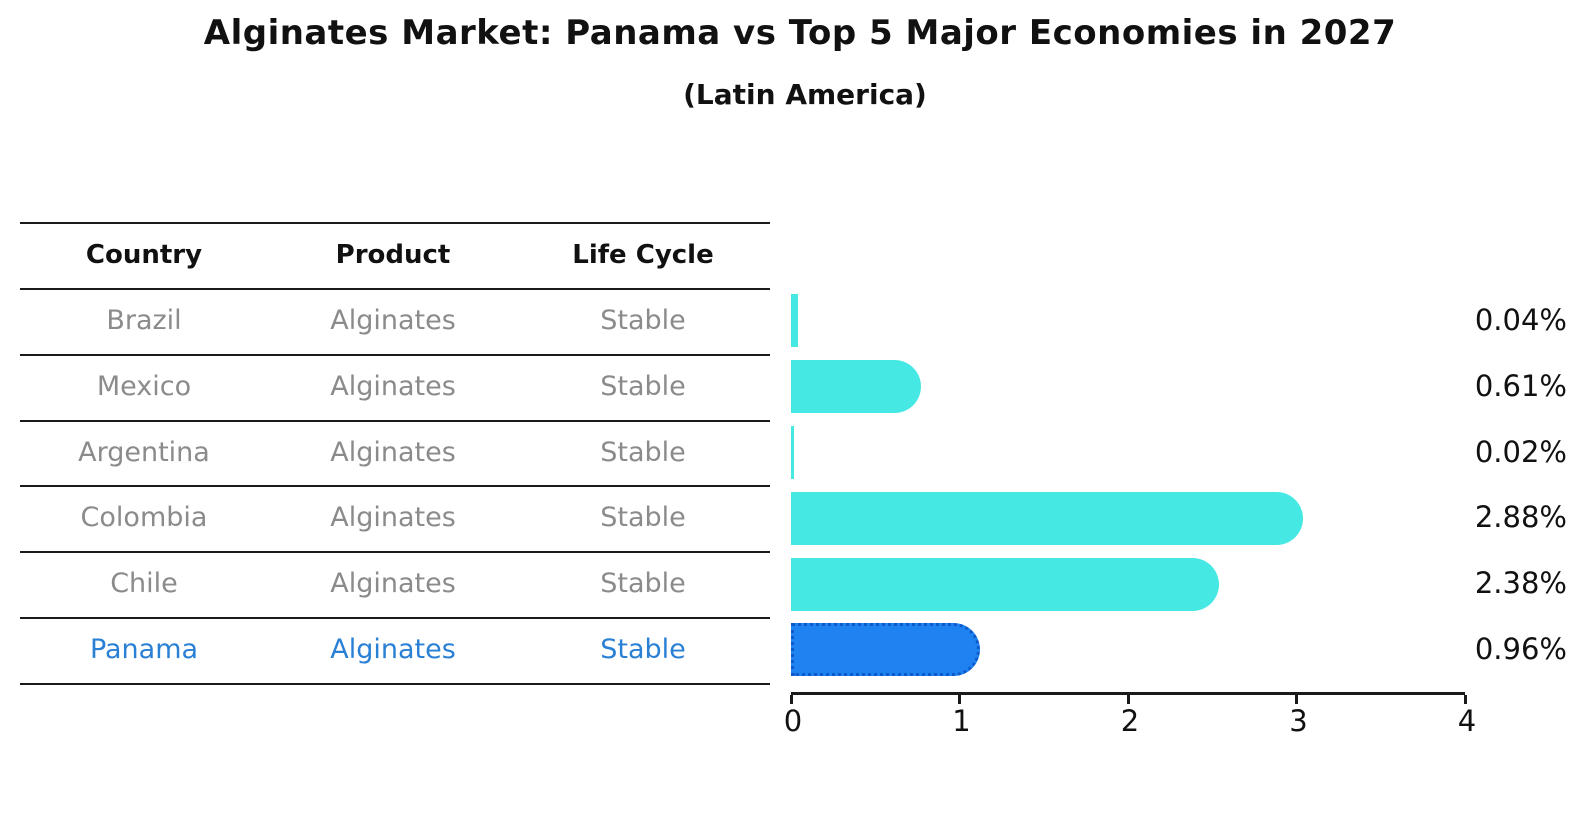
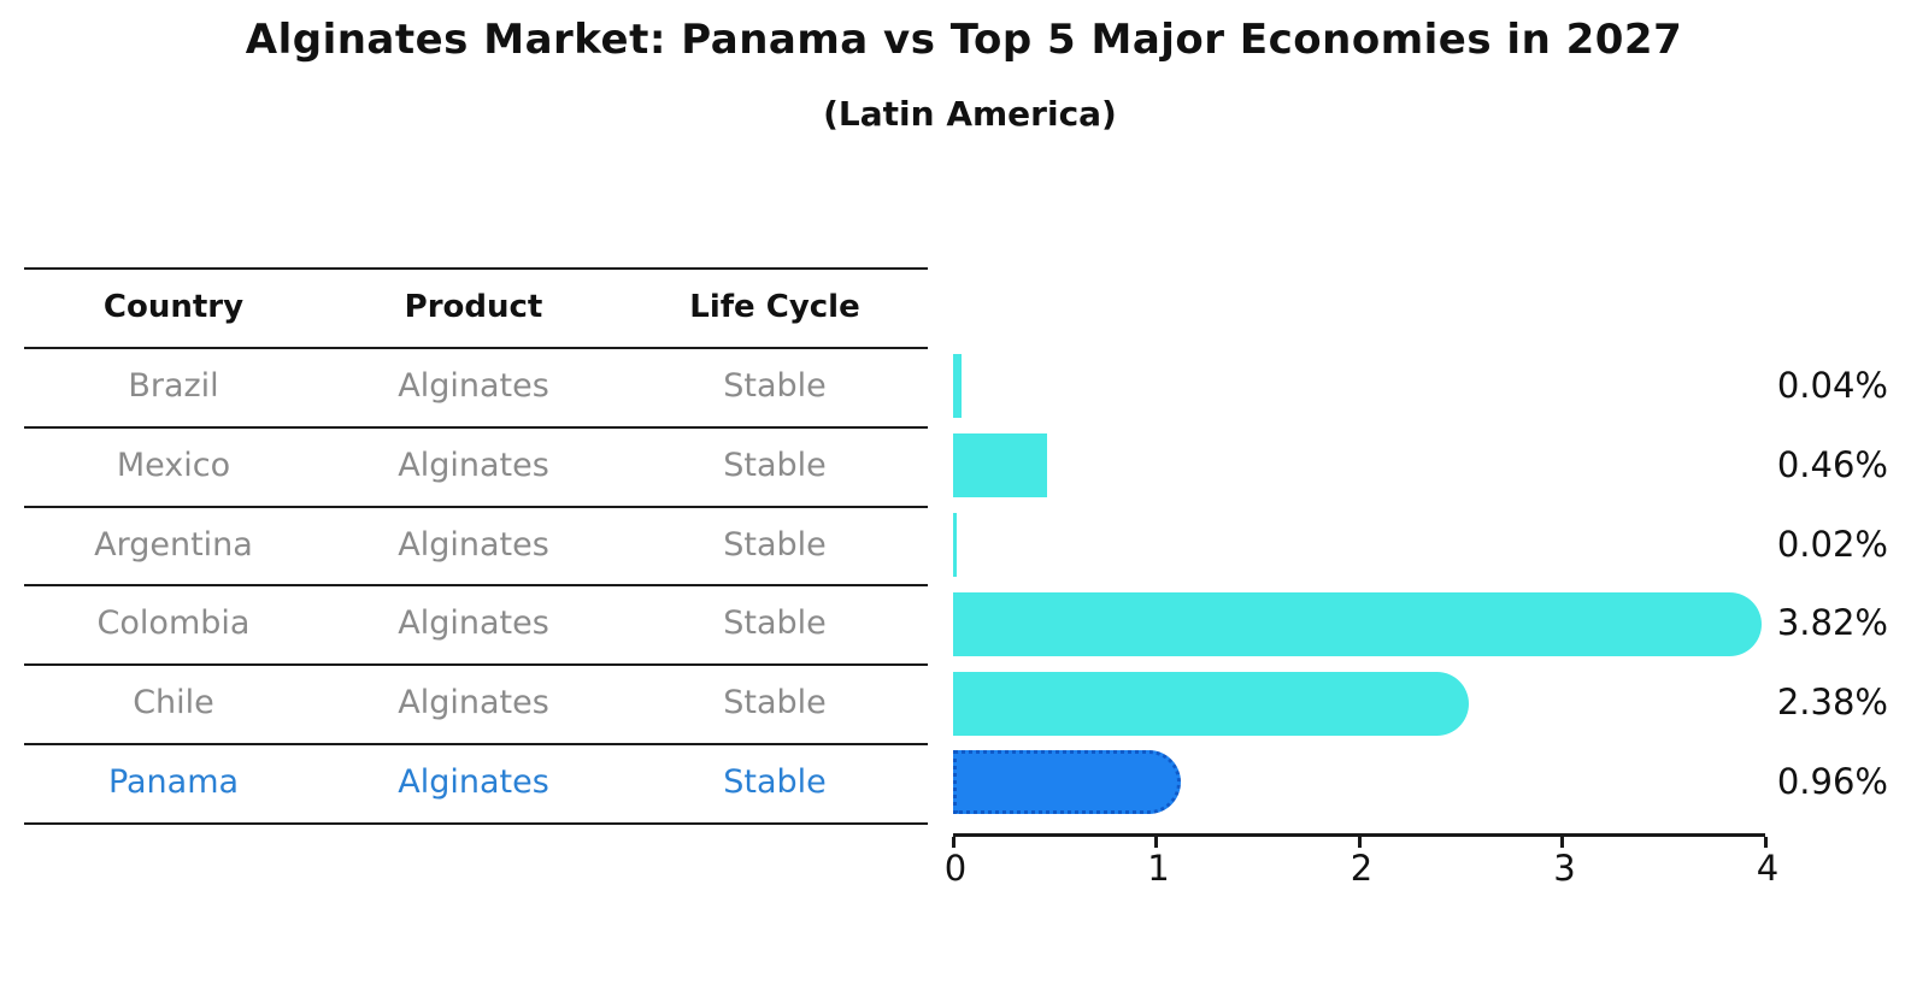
Mexico: 0.61% -> 0.46%
Colombia: 2.88% -> 3.82%
